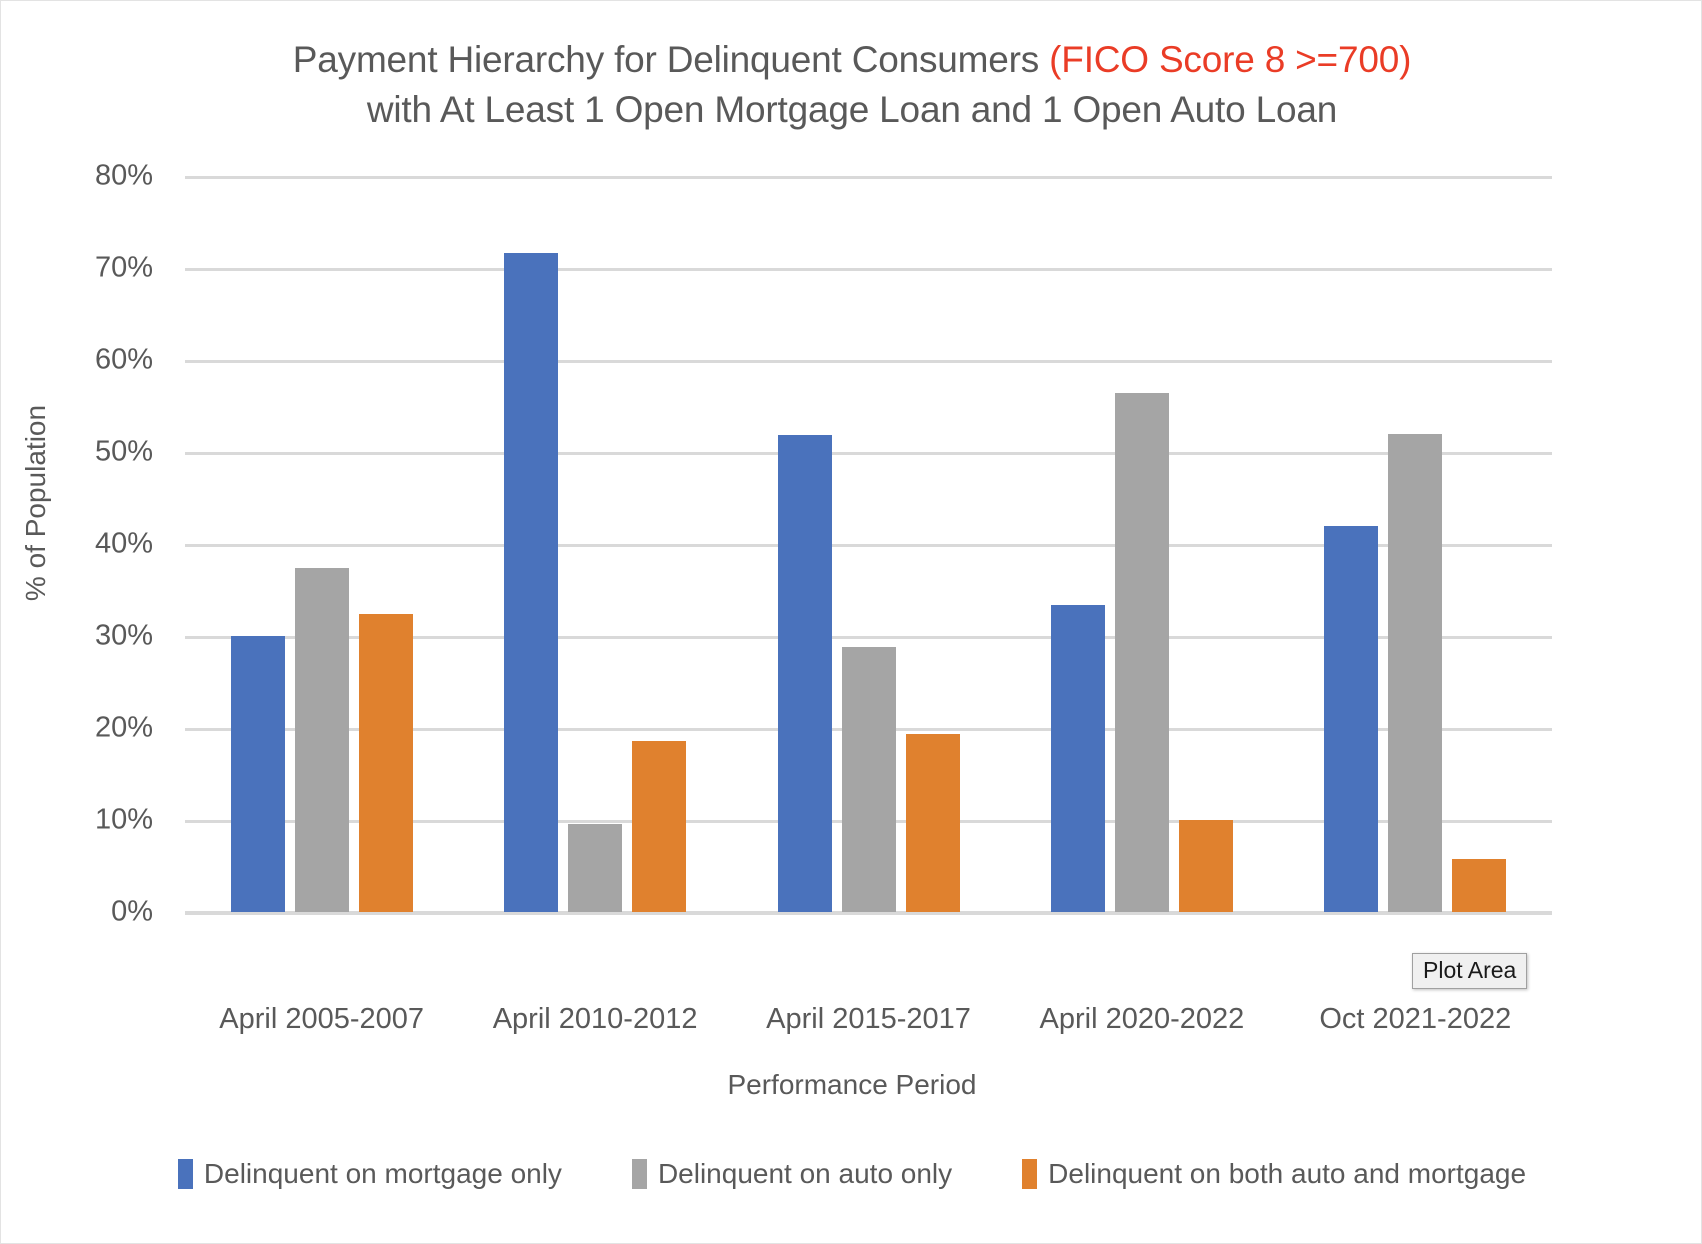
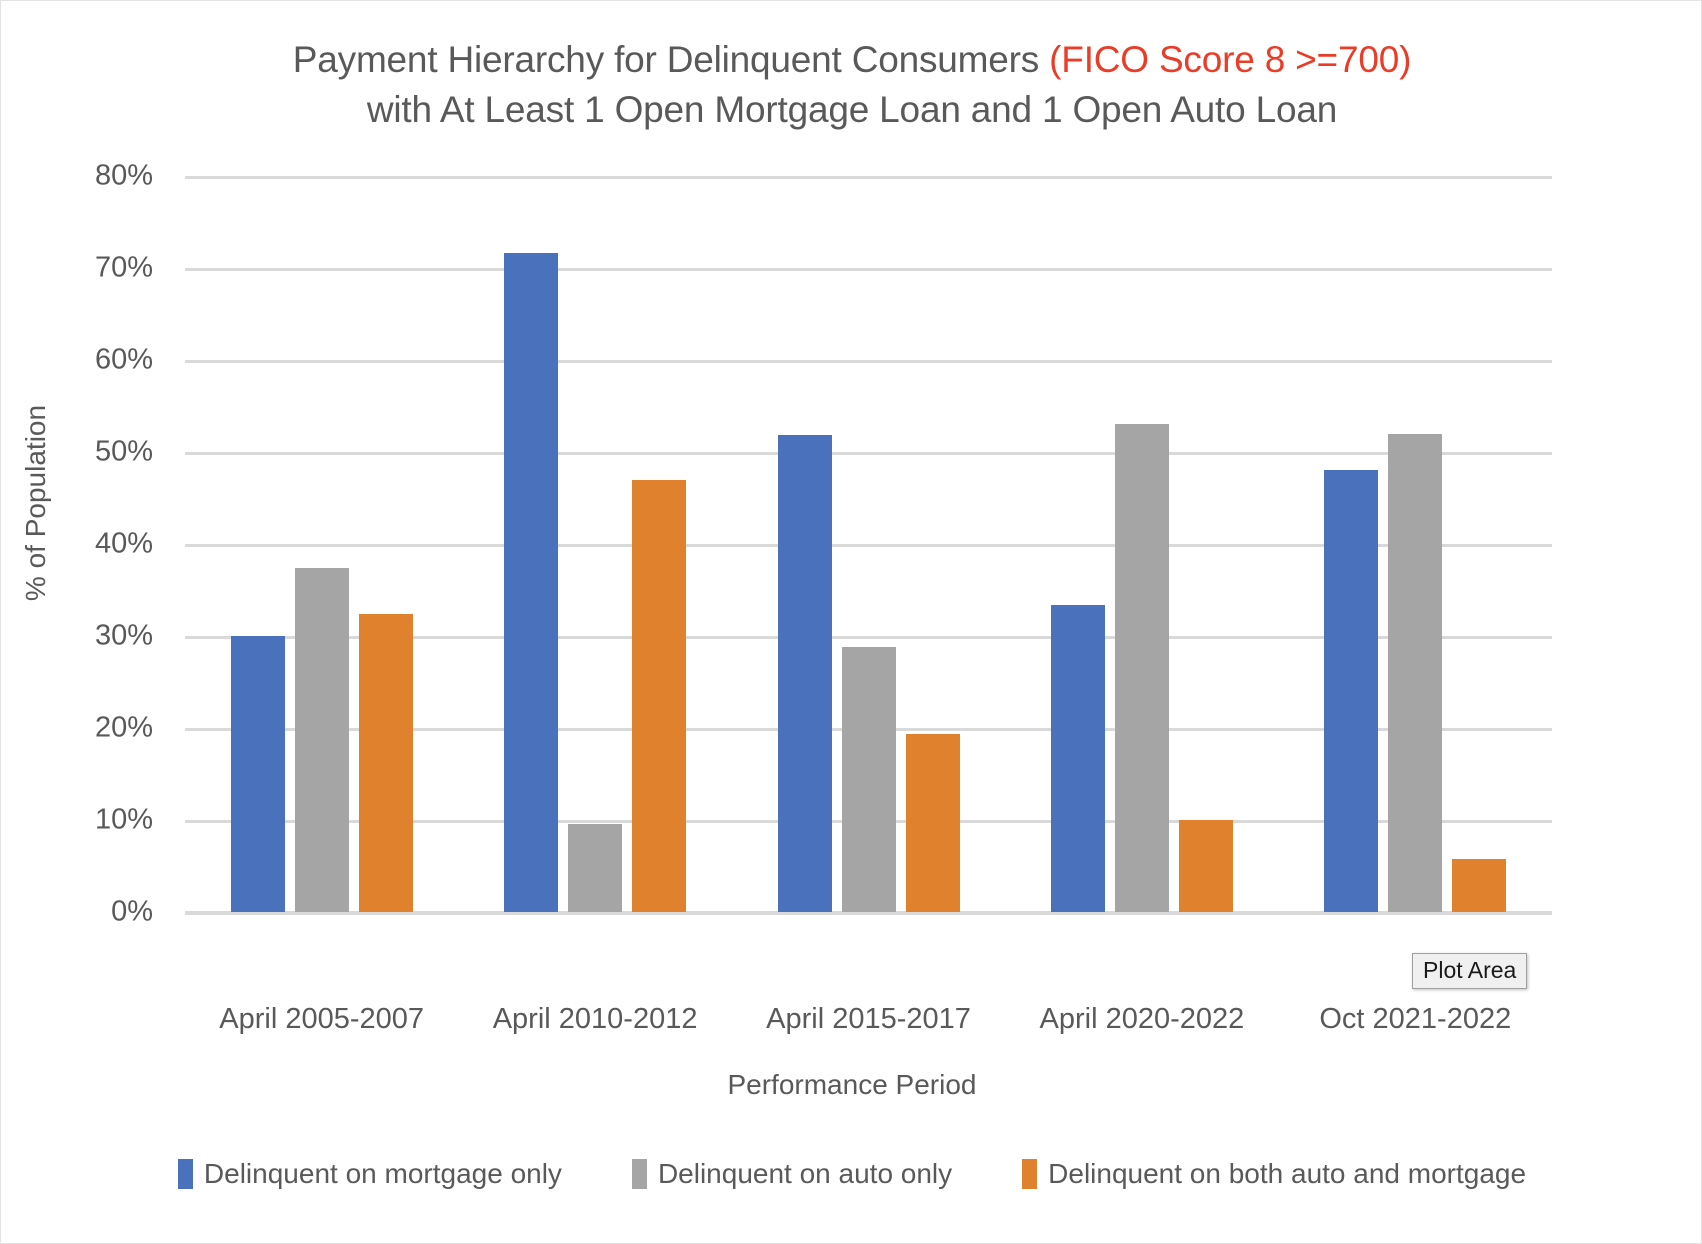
Delinquent on both auto and mortgage/April 2010-2012: 19% -> 47%
Delinquent on auto only/April 2020-2022: 56% -> 53%
Delinquent on mortgage only/Oct 2021-2022: 42% -> 48%
